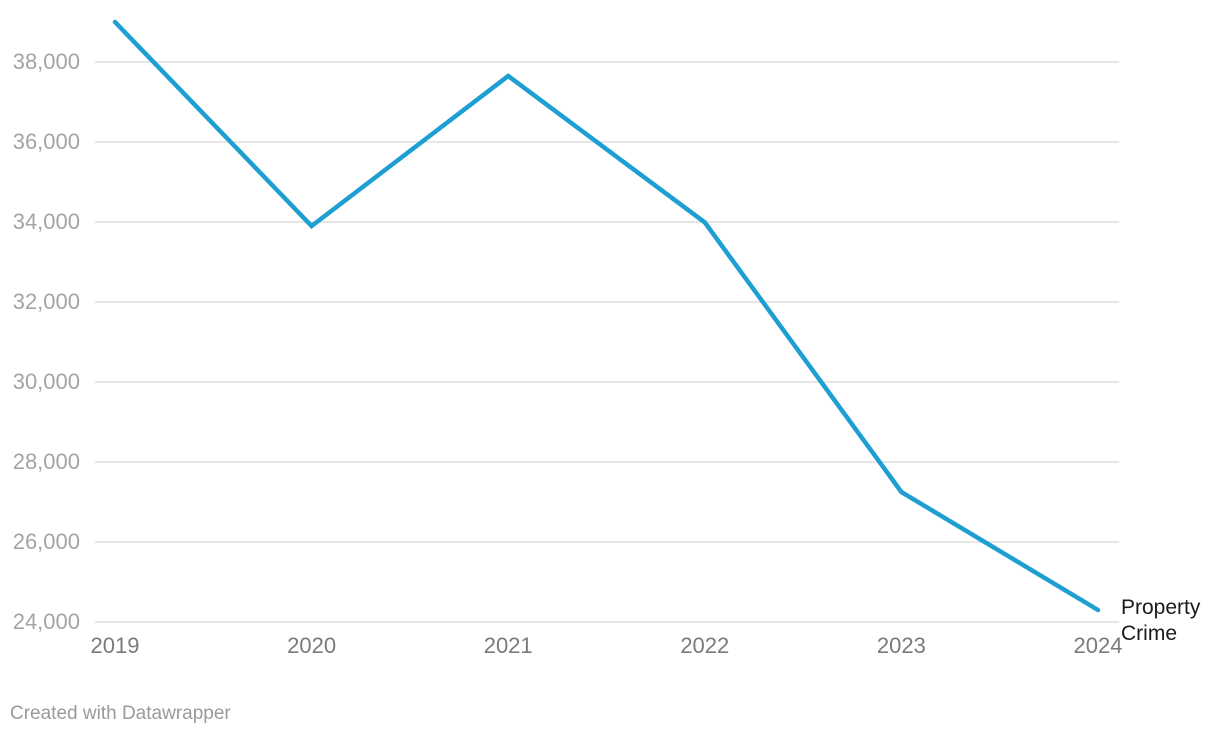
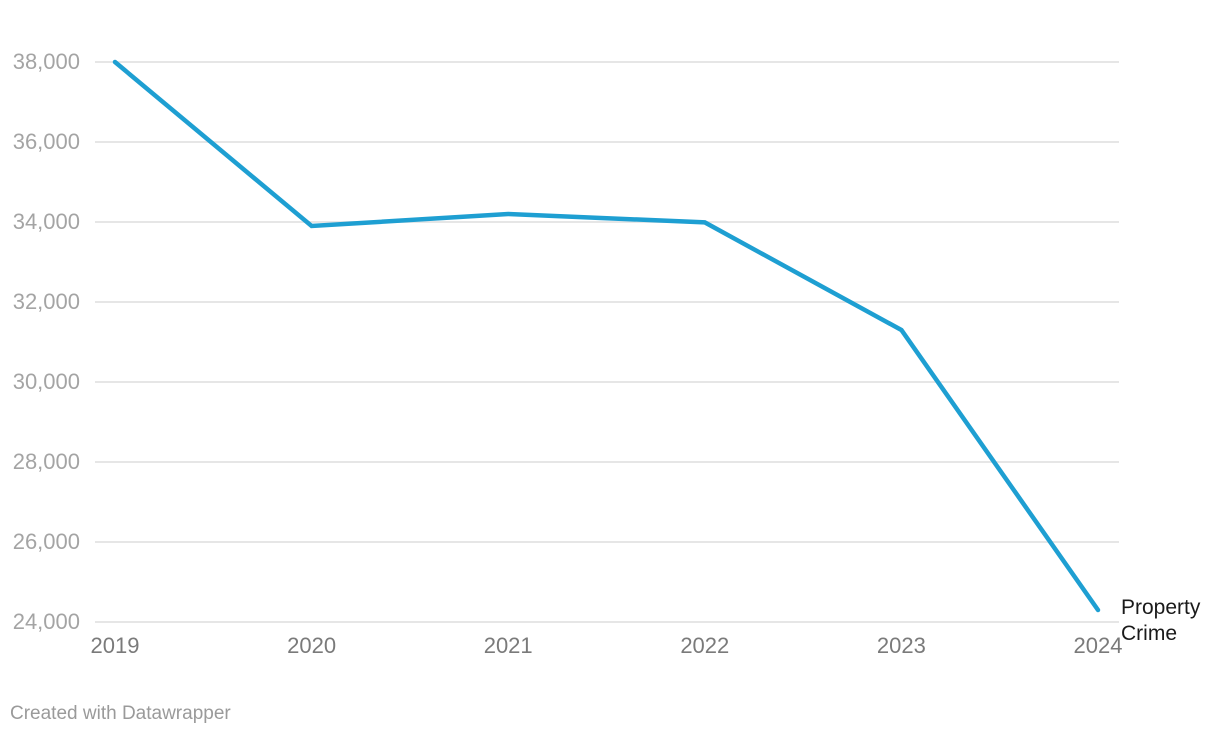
2019: 39000 -> 38000
2021: 37600 -> 34200
2023: 27200 -> 31300
